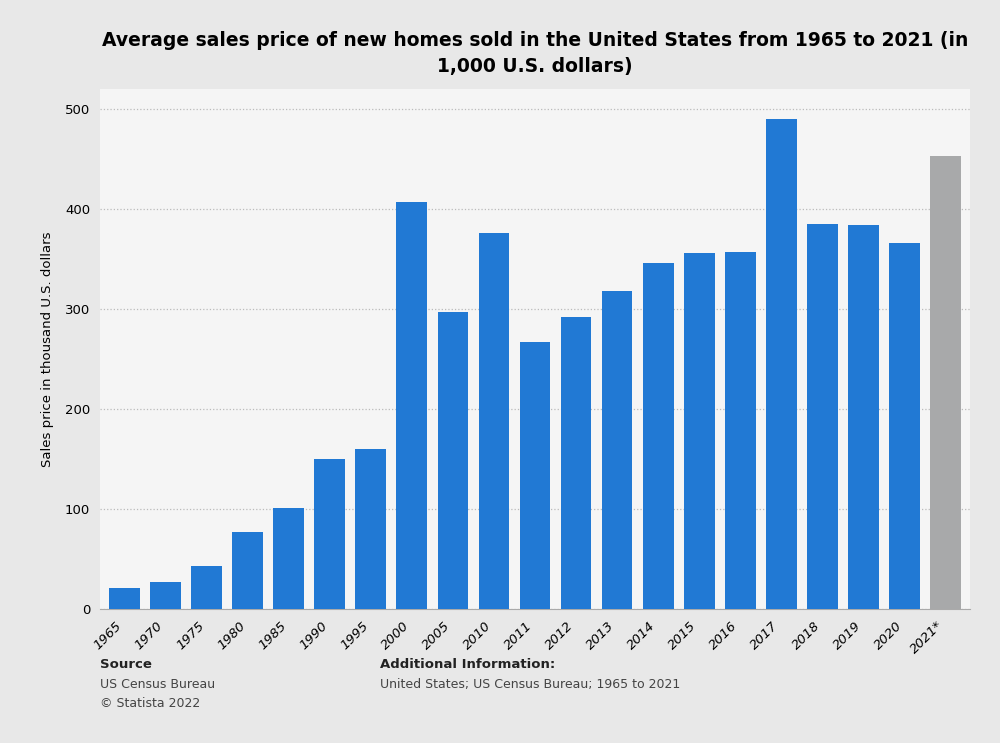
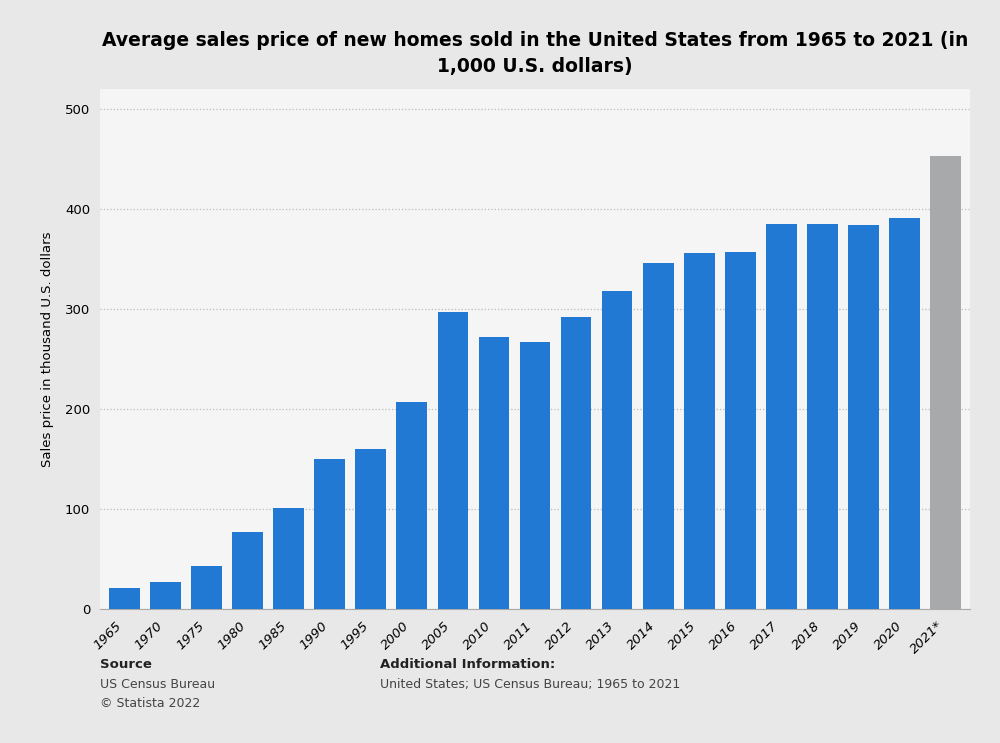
2000: 407 -> 207
2010: 376 -> 272
2017: 490 -> 385
2020: 366 -> 391
